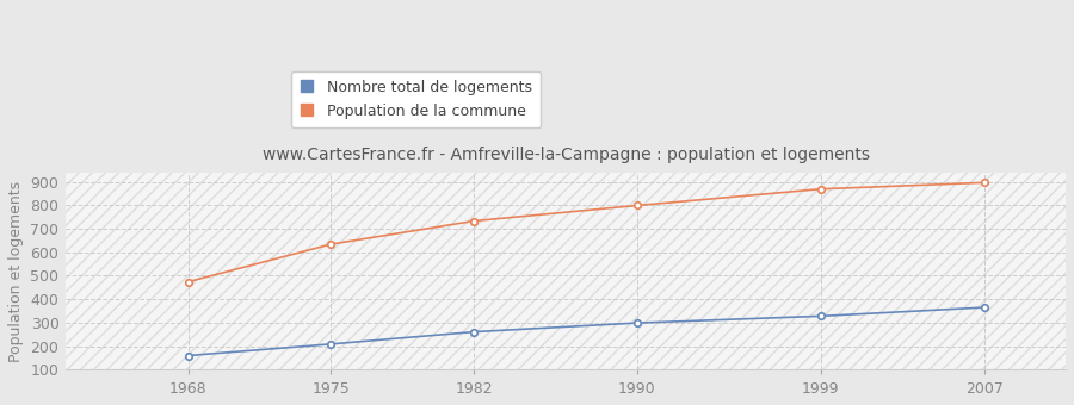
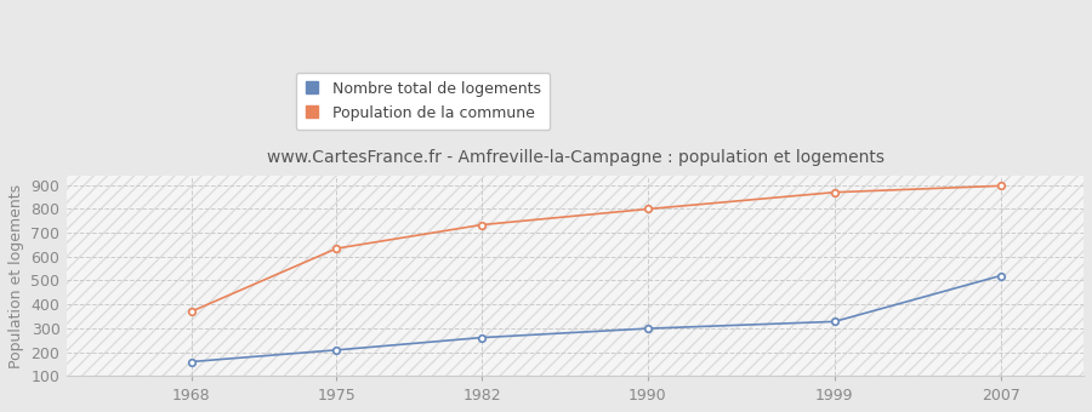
Population de la commune/1968: 470 -> 370
Nombre total de logements/2007: 360 -> 520
